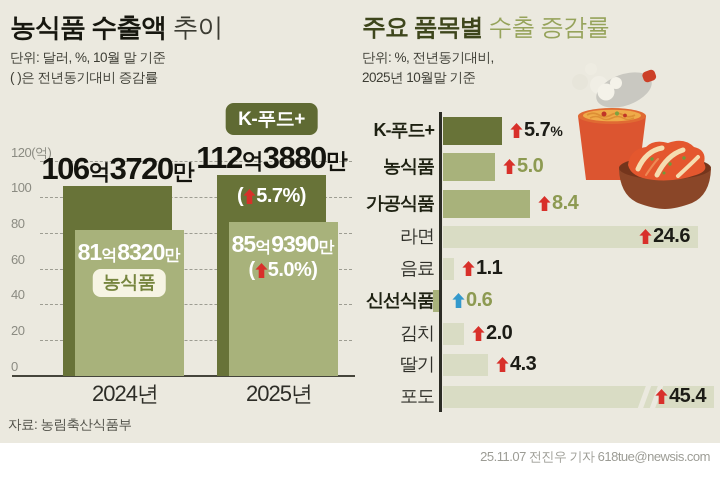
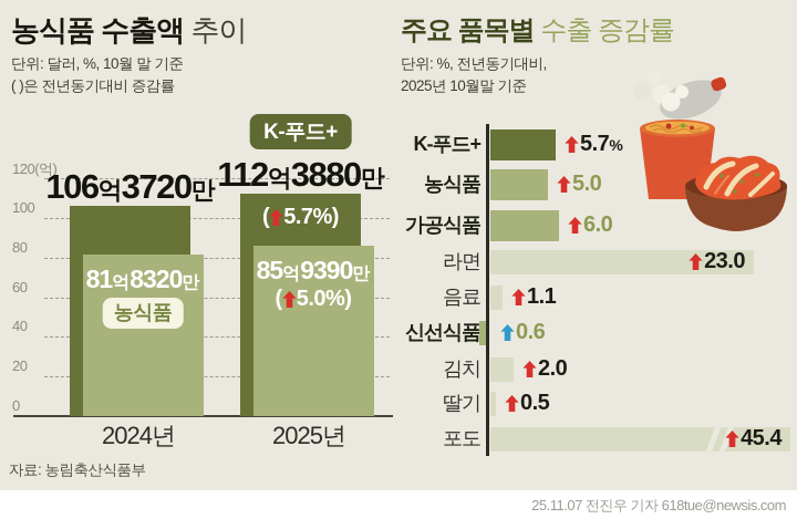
주요 품목별 수출 증감률/가공식품: 8.4 -> 6.0
주요 품목별 수출 증감률/라면: 24.6 -> 23.0
주요 품목별 수출 증감률/딸기: 4.3 -> 0.5
